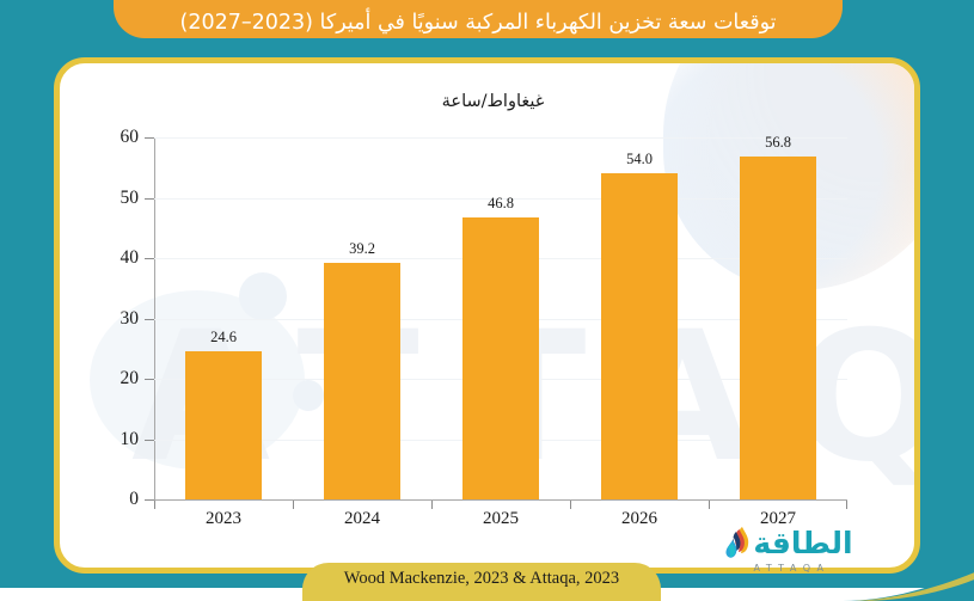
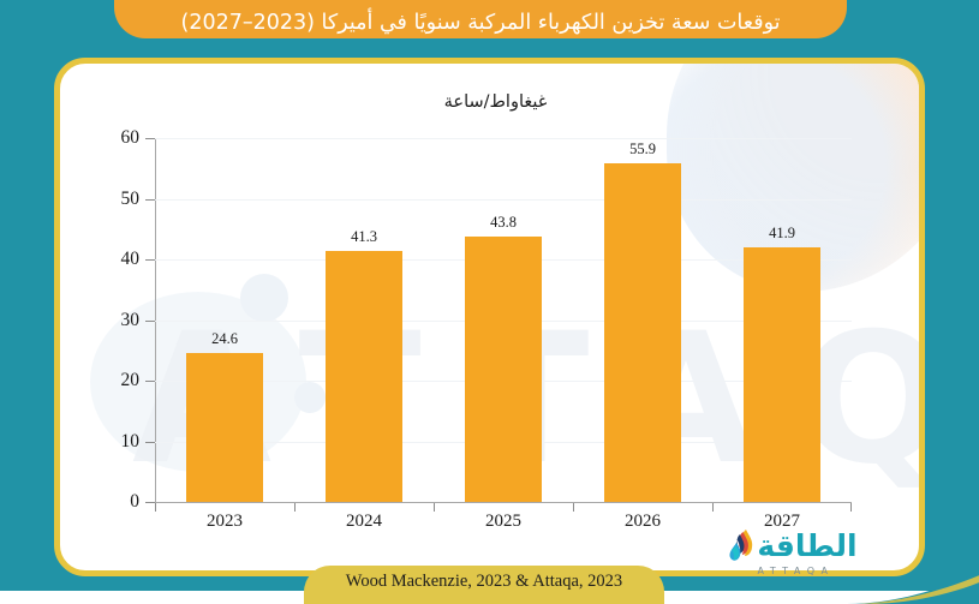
2024: 39.2 -> 41.3
2025: 46.8 -> 43.8
2026: 54.0 -> 55.9
2027: 56.8 -> 41.9
